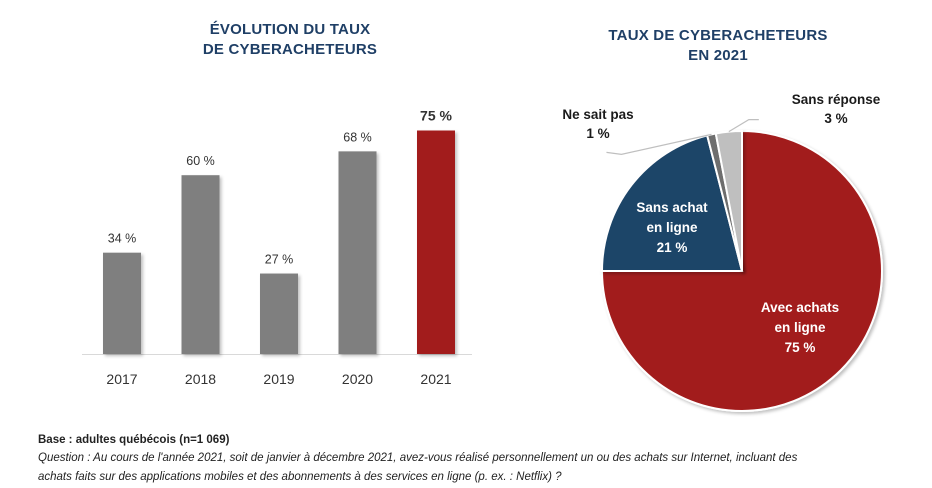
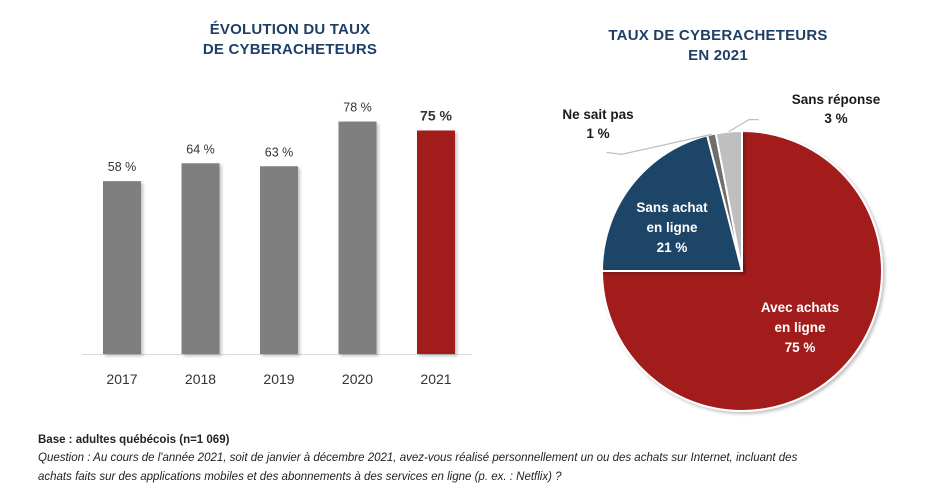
ÉVOLUTION DU TAUX DE CYBERACHETEURS/2017: 34 -> 58
ÉVOLUTION DU TAUX DE CYBERACHETEURS/2018: 60 -> 64
ÉVOLUTION DU TAUX DE CYBERACHETEURS/2019: 27 -> 63
ÉVOLUTION DU TAUX DE CYBERACHETEURS/2020: 68 -> 78
